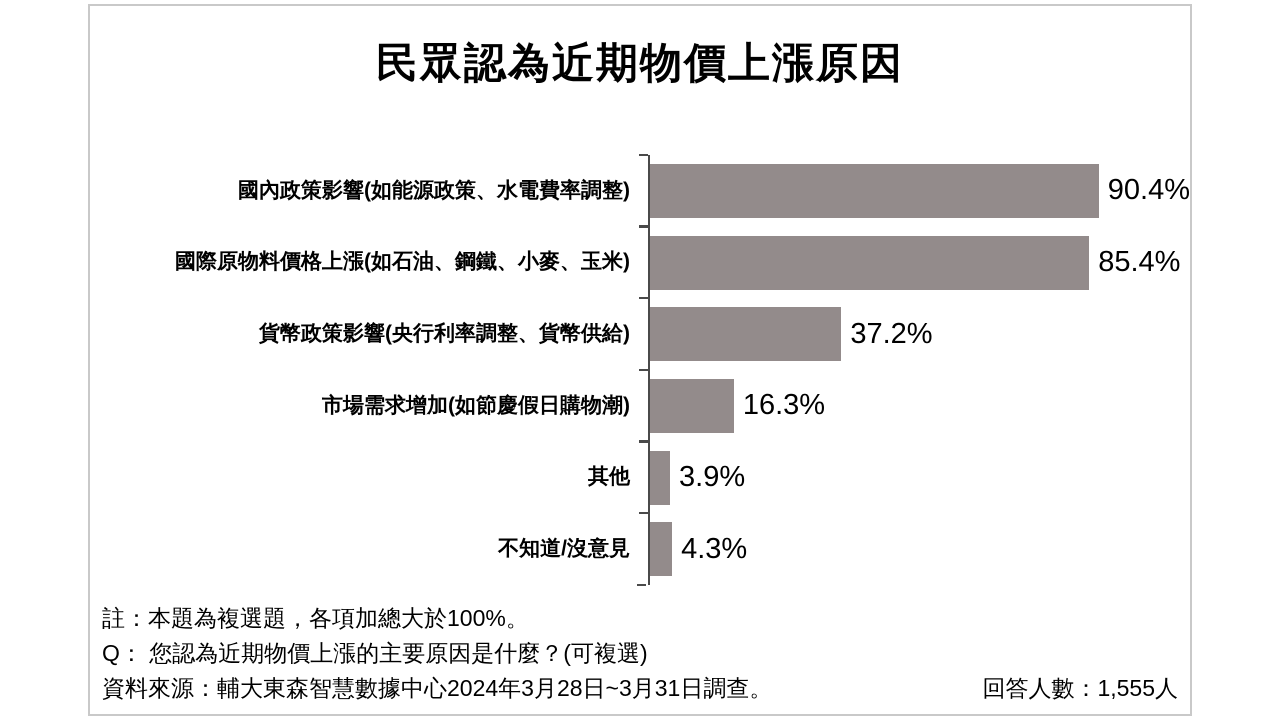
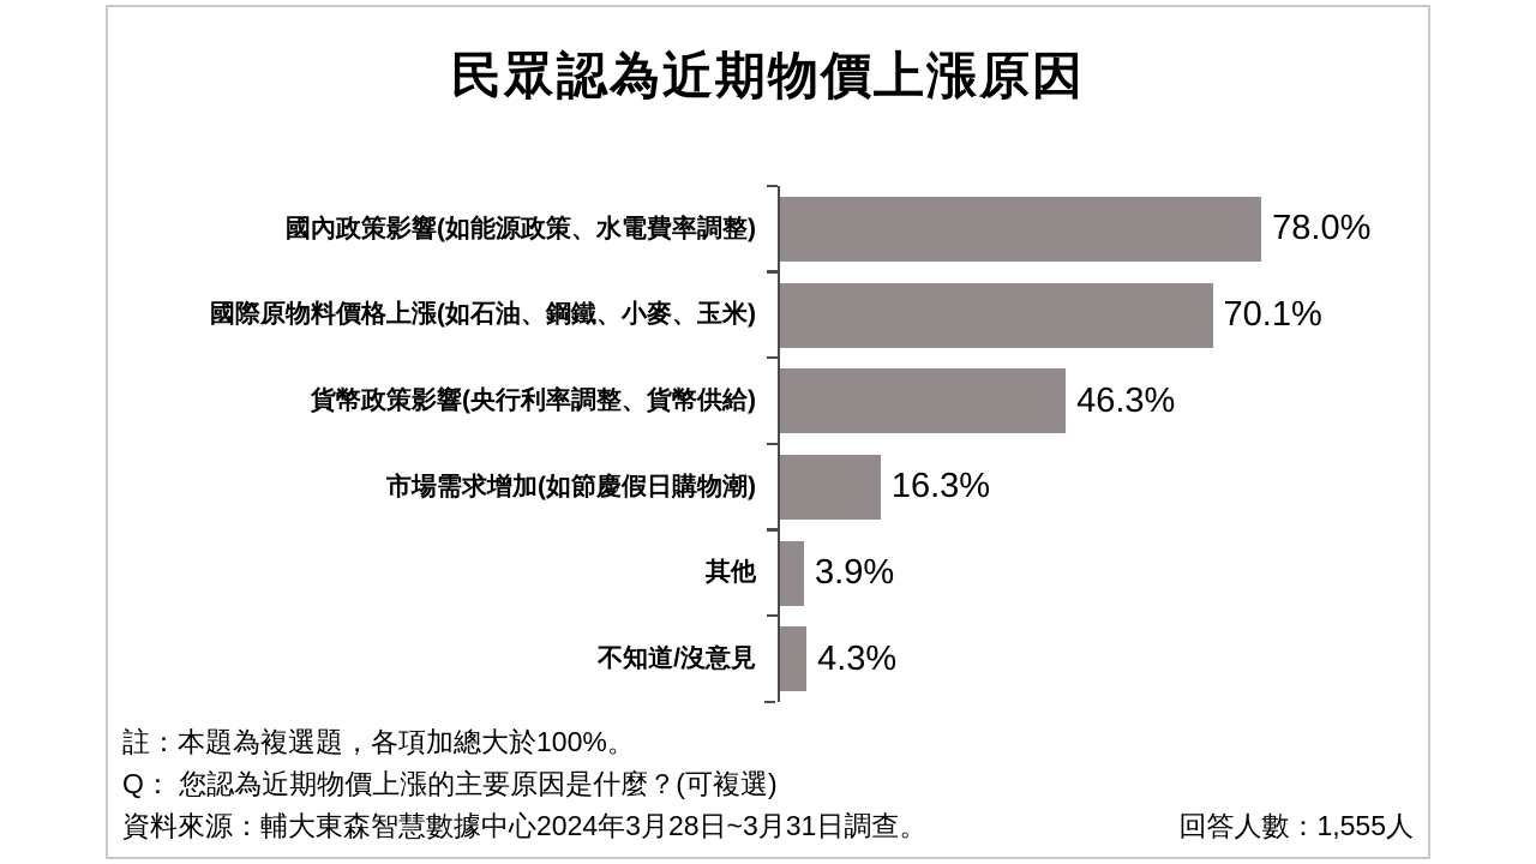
國內政策影響(如能源政策、水電費率調整): 90.4% -> 78.0%
國際原物料價格上漲(如石油、鋼鐵、小麥、玉米): 85.4% -> 70.1%
貨幣政策影響(央行利率調整、貨幣供給): 37.2% -> 46.3%
